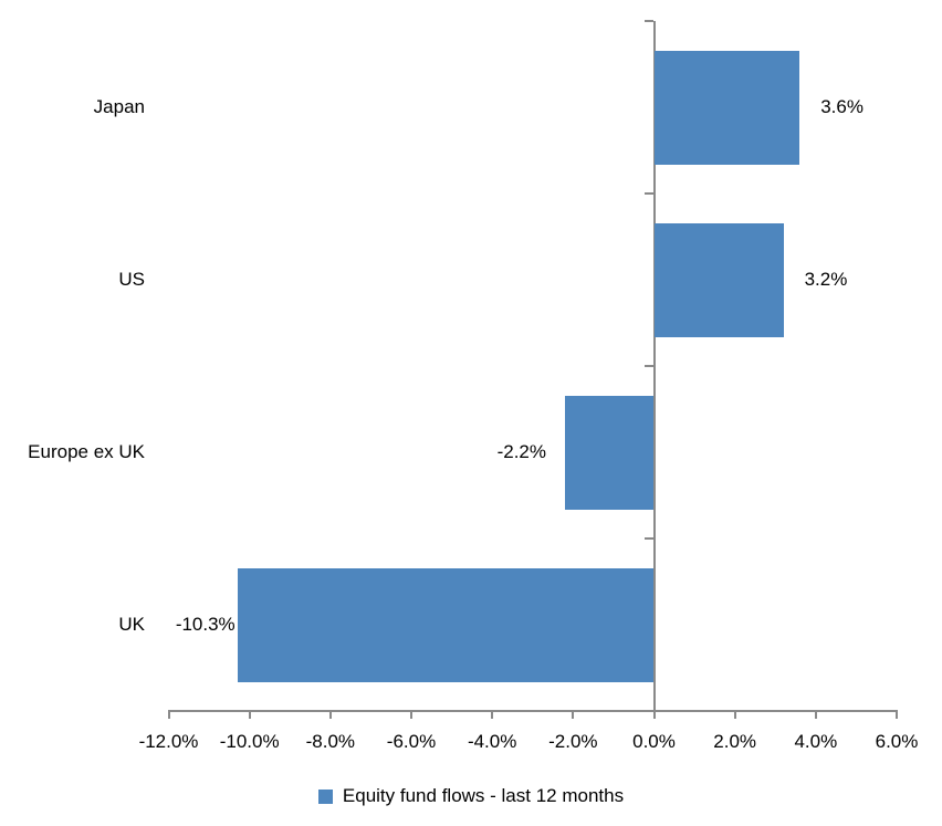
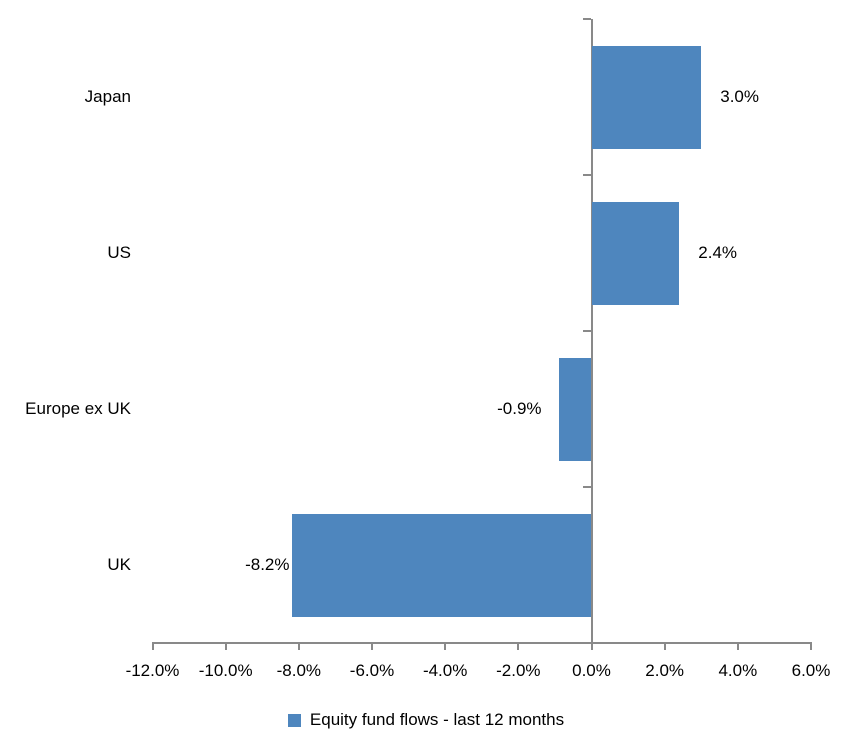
Japan: 3.6% -> 3.0%
US: 3.2% -> 2.4%
Europe ex UK: -2.2% -> -0.9%
UK: -10.3% -> -8.2%
